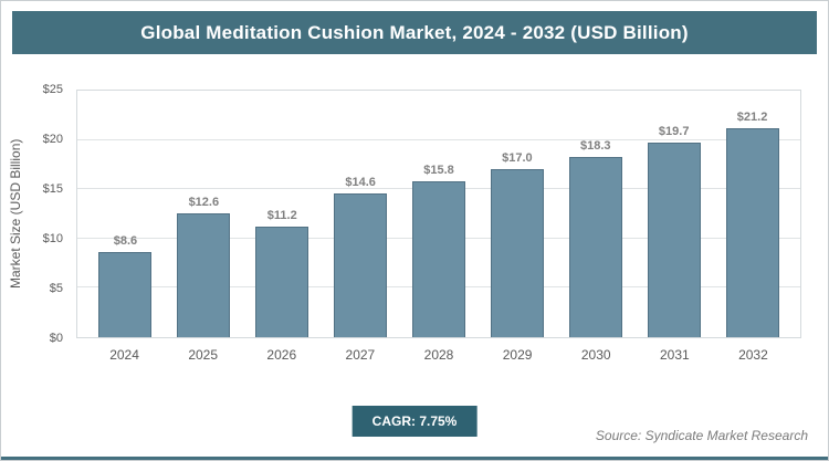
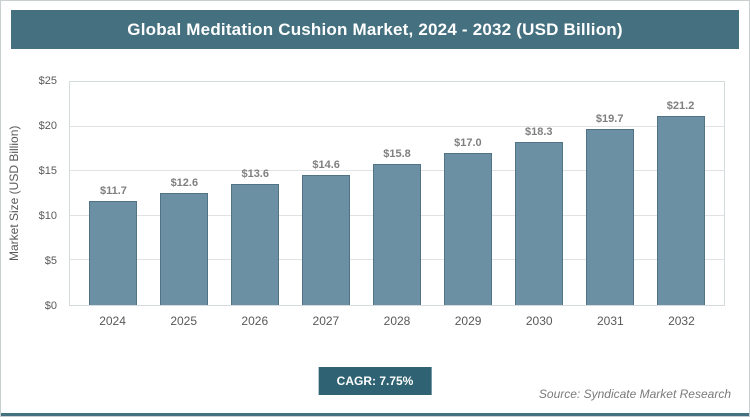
2024: $8.6 -> $11.7
2026: $11.2 -> $13.6
